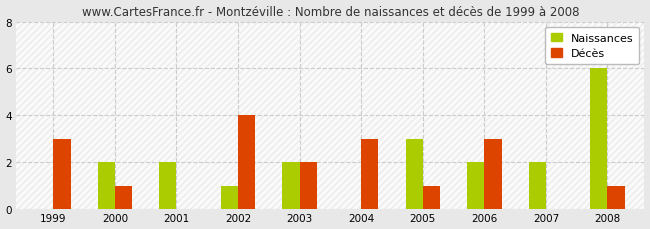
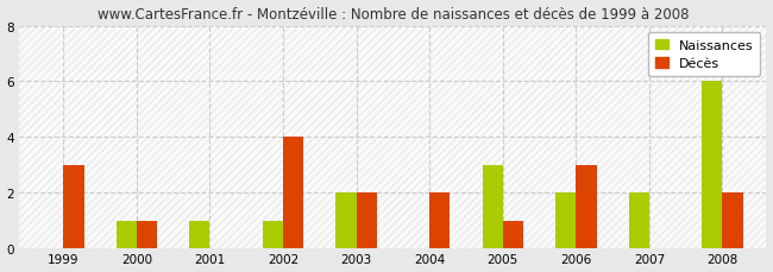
Naissances/2000: 2 -> 1
Naissances/2001: 2 -> 1
Décès/2004: 3 -> 2
Décès/2008: 1 -> 2
